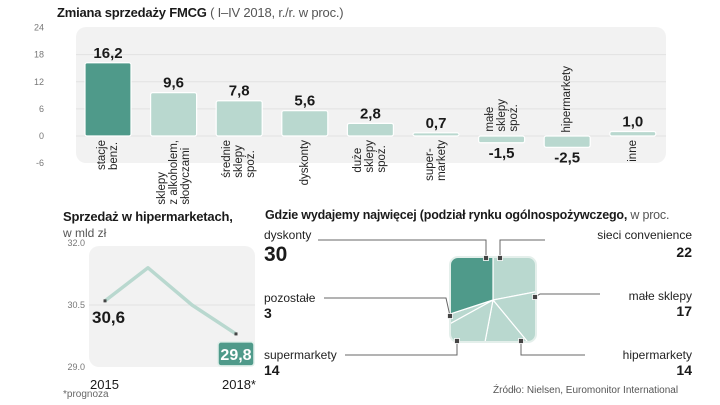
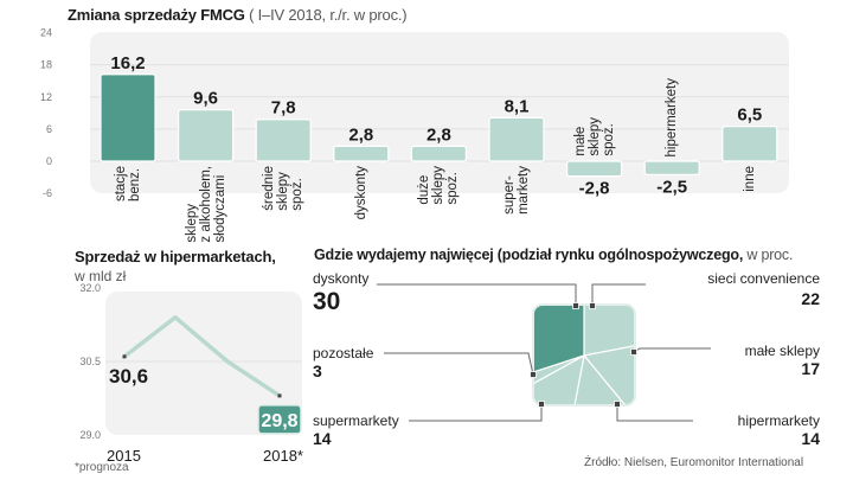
Zmiana sprzedaży FMCG/dyskonty: 5,6 -> 2,8
Zmiana sprzedaży FMCG/super- markety: 0,7 -> 8,1
Zmiana sprzedaży FMCG/małe sklepy spoż.: -1,5 -> -2,8
Zmiana sprzedaży FMCG/inne: 1,0 -> 6,5
